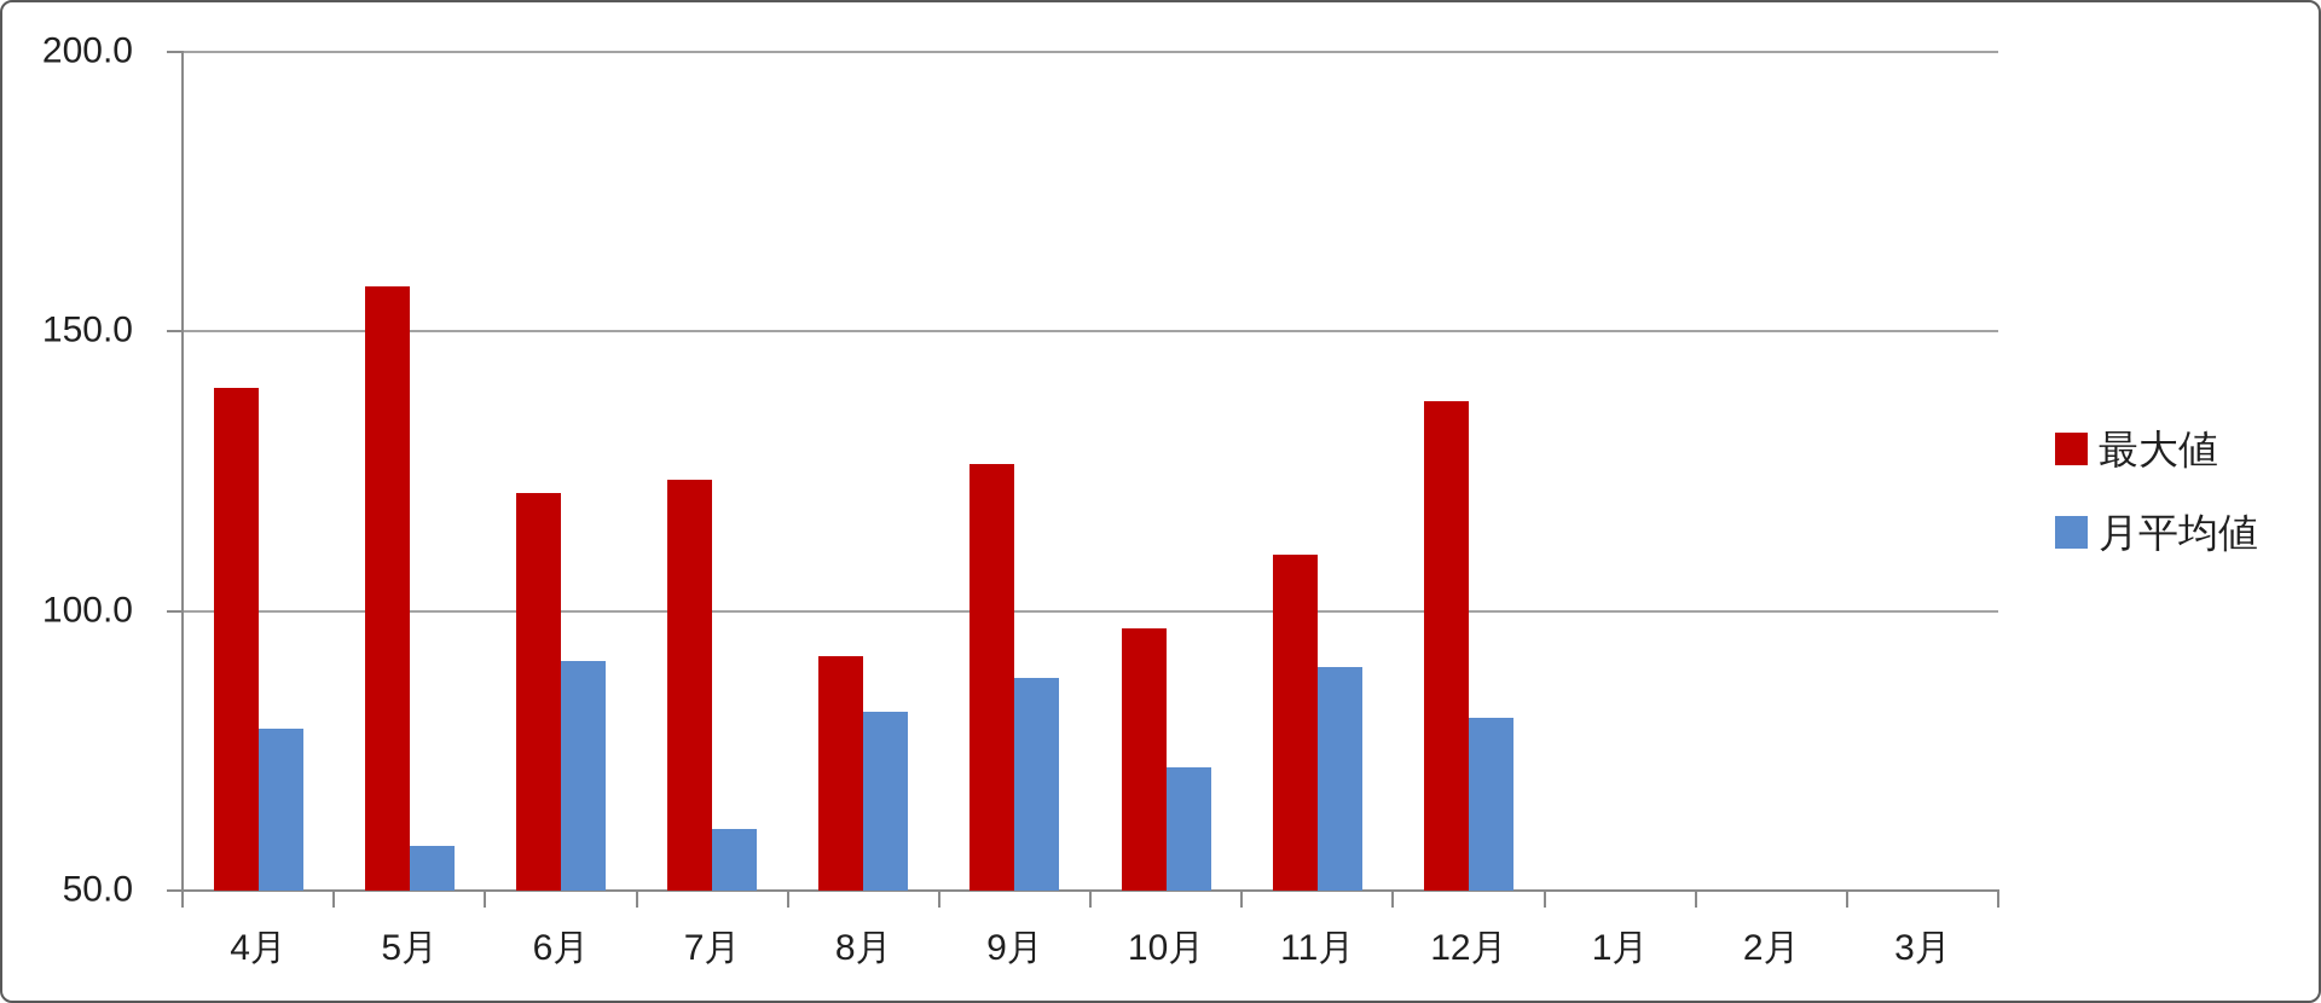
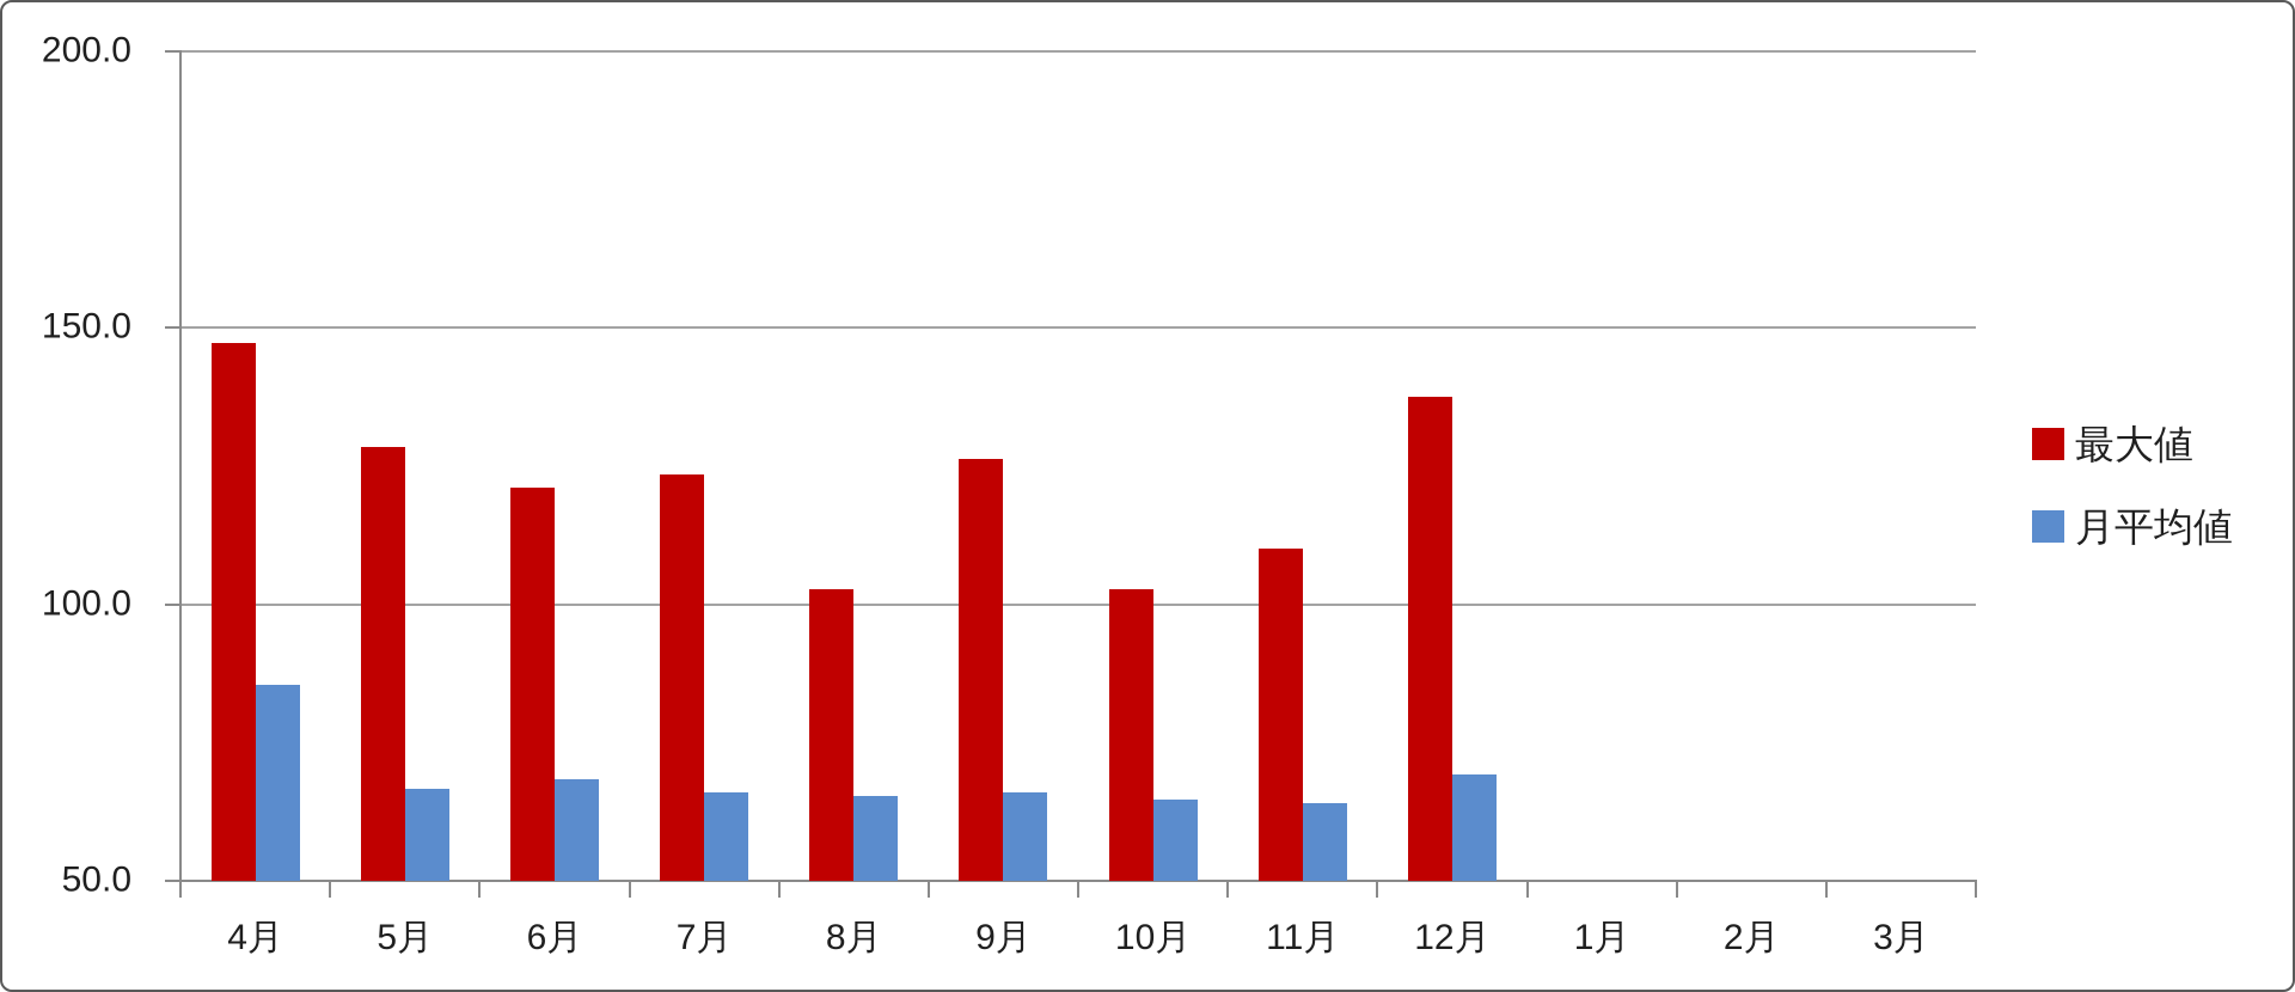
最大値/4月: 140 -> 147
月平均値/4月: 79 -> 86
最大値/5月: 158 -> 128
月平均値/5月: 58 -> 67
月平均値/6月: 91 -> 68
月平均値/7月: 61 -> 66
最大値/8月: 92 -> 103
月平均値/8月: 82 -> 65
月平均値/9月: 88 -> 66
最大値/10月: 97 -> 103
月平均値/10月: 72 -> 65
月平均値/11月: 90 -> 64
月平均値/12月: 81 -> 69
